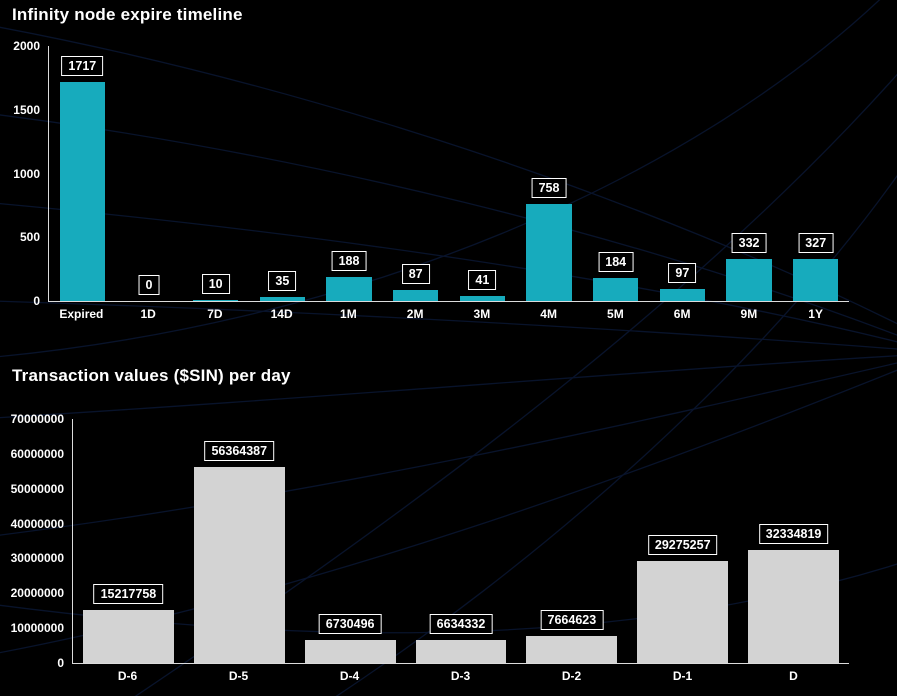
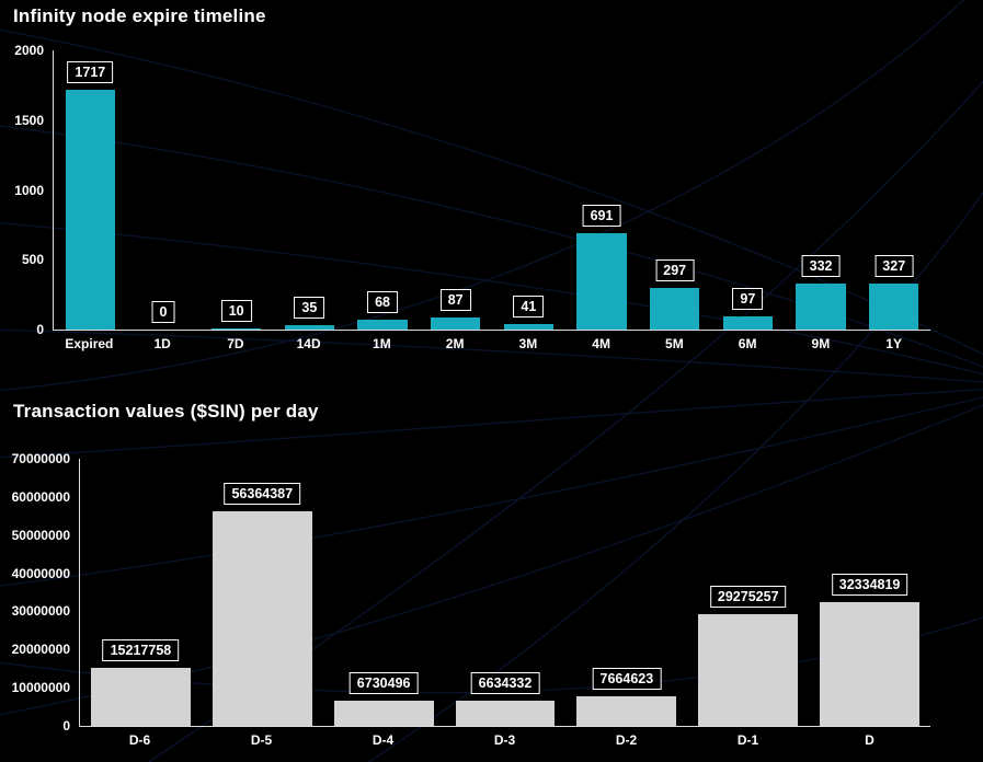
Infinity node expire timeline/1M: 188 -> 68
Infinity node expire timeline/4M: 758 -> 691
Infinity node expire timeline/5M: 184 -> 297
